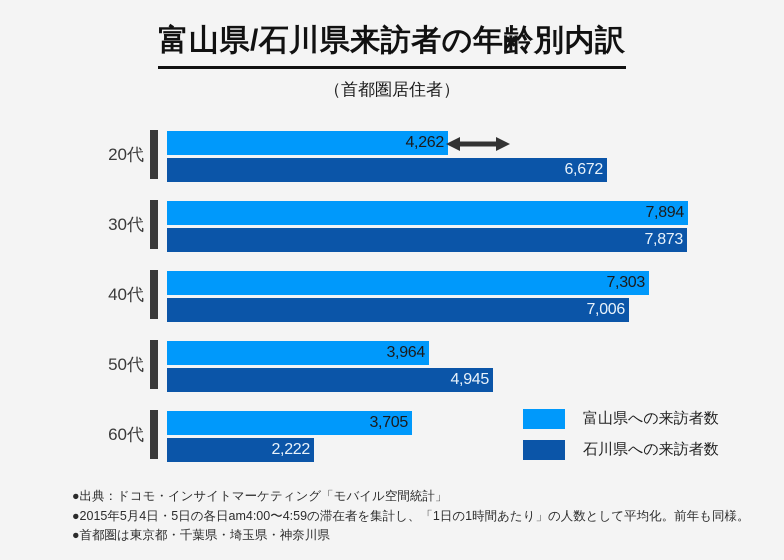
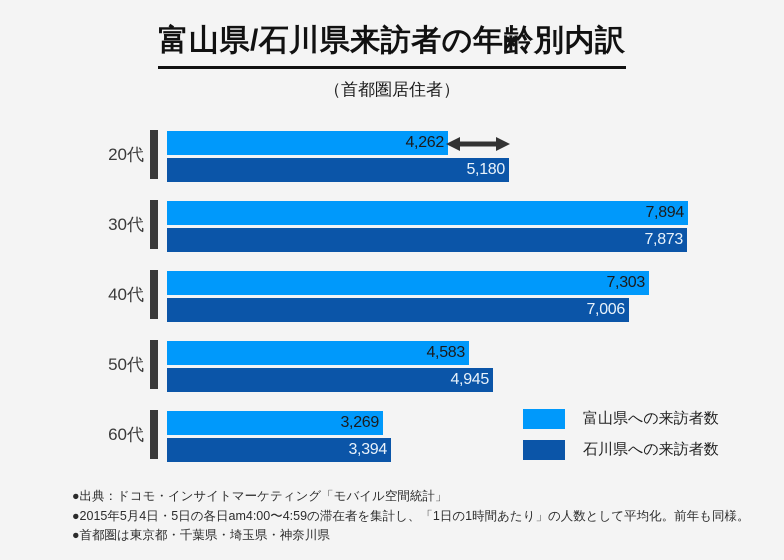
石川県への来訪者数/20代: 6,672 -> 5,180
富山県への来訪者数/50代: 3,964 -> 4,583
富山県への来訪者数/60代: 3,705 -> 3,269
石川県への来訪者数/60代: 2,222 -> 3,394
